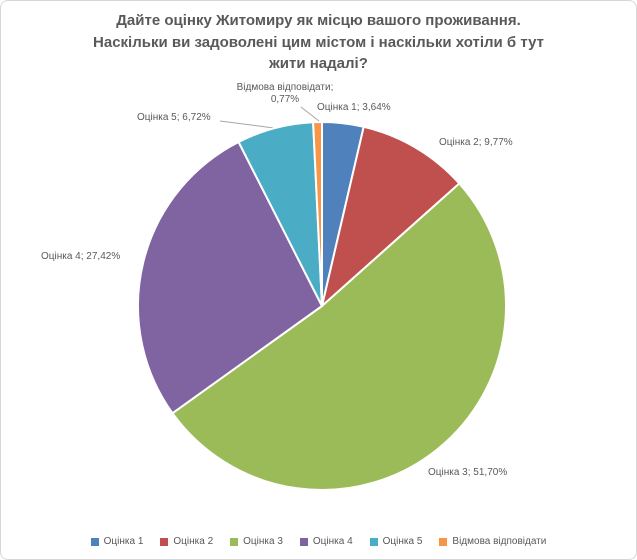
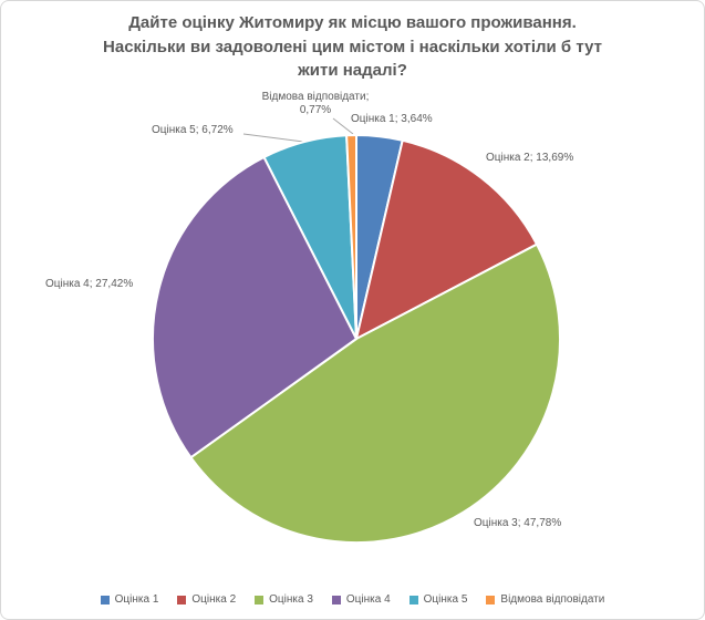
Оцінка 2: 9,77% -> 13,69%
Оцінка 3: 51,70% -> 47,78%
